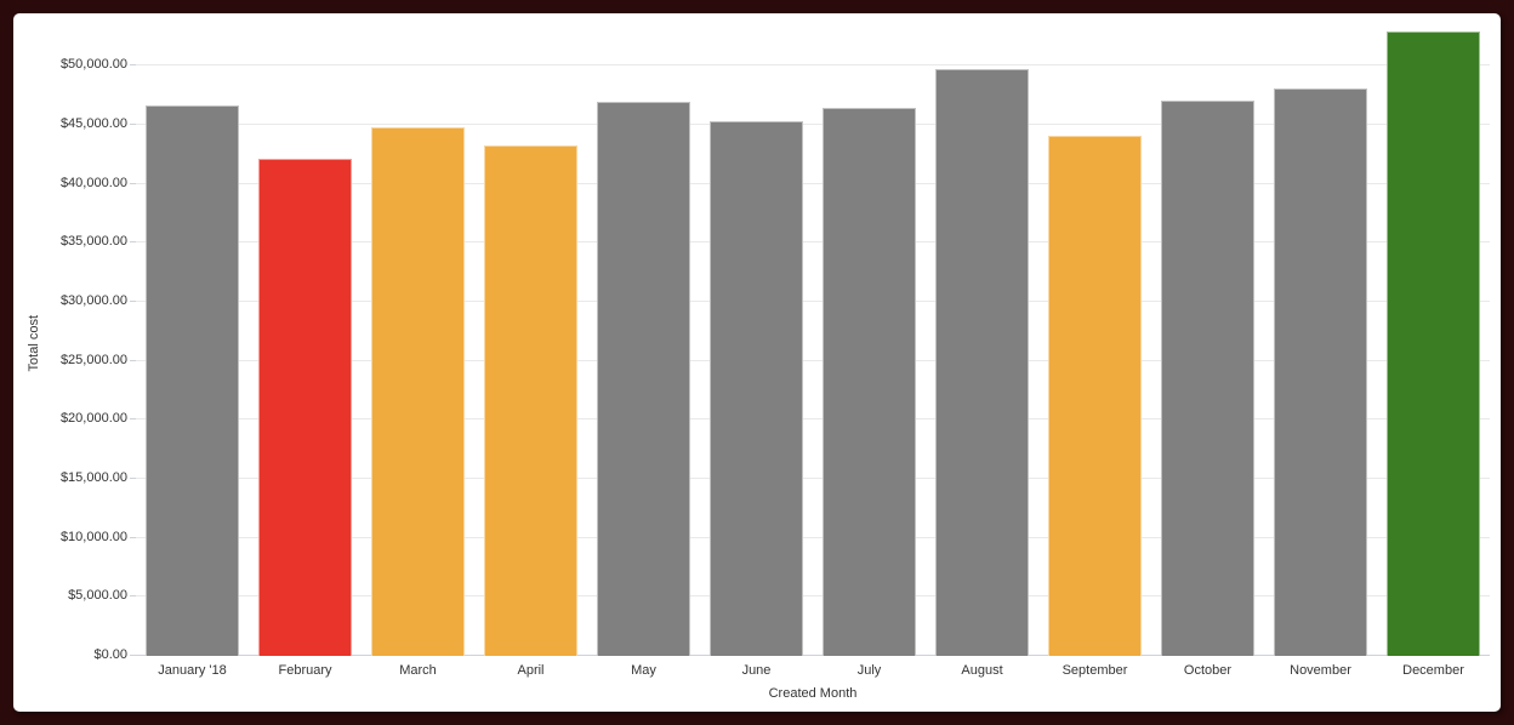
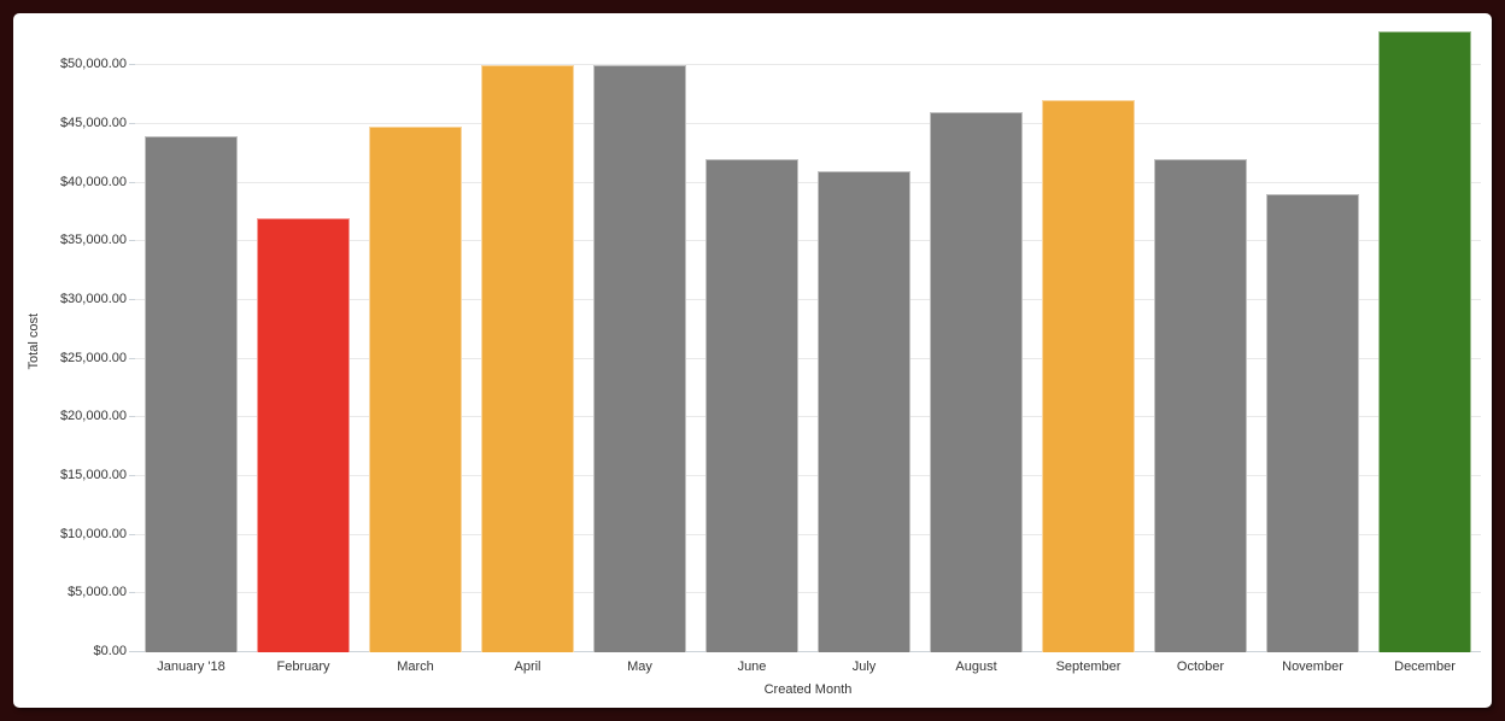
January '18: $47000 -> $44000
February: $42000 -> $37000
April: $43000 -> $50000
May: $47000 -> $50000
June: $45000 -> $42000
July: $46000 -> $41000
August: $50000 -> $46000
September: $44000 -> $47000
October: $47000 -> $42000
November: $48000 -> $39000
